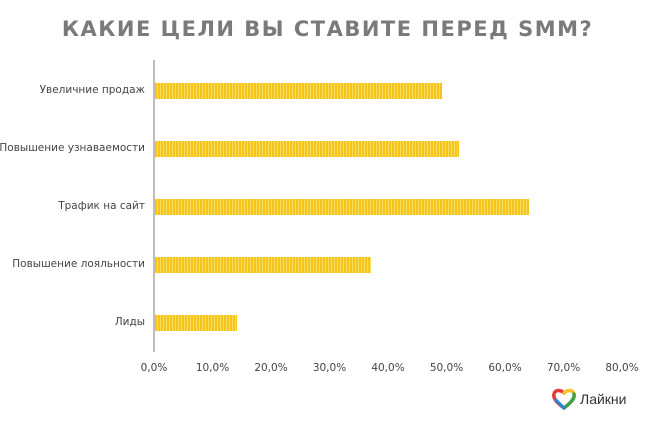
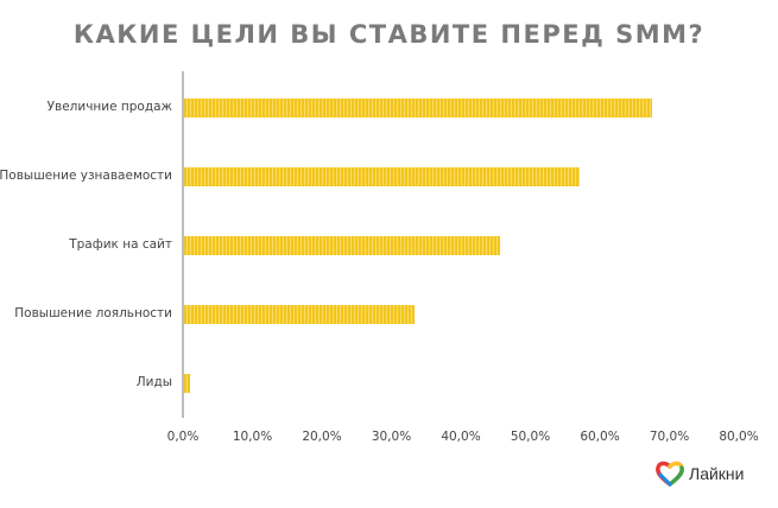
Увеличние продаж: 49% -> 67%
Повышение узнаваемости: 52% -> 57%
Трафик на сайт: 64% -> 46%
Повышение лояльности: 37% -> 33%
Лиды: 14% -> 1%
